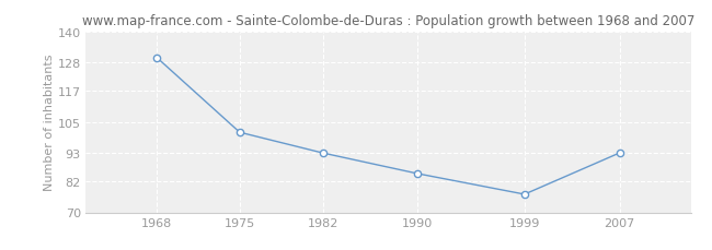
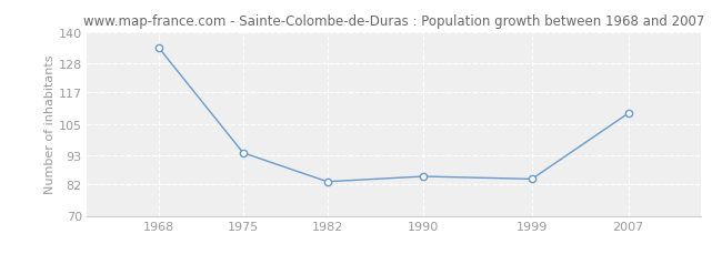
1968: 130 -> 134
1975: 101 -> 94
1982: 93 -> 83
1999: 77 -> 84
2007: 93 -> 109
